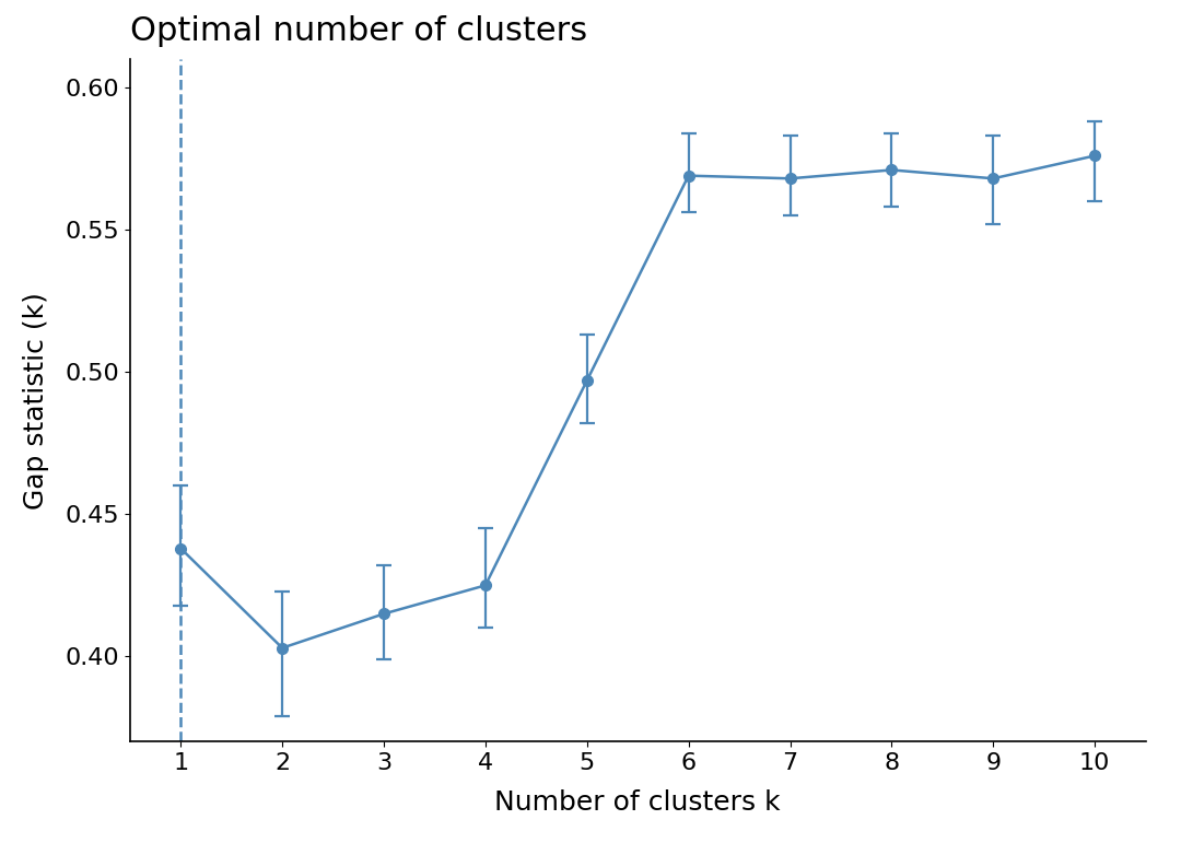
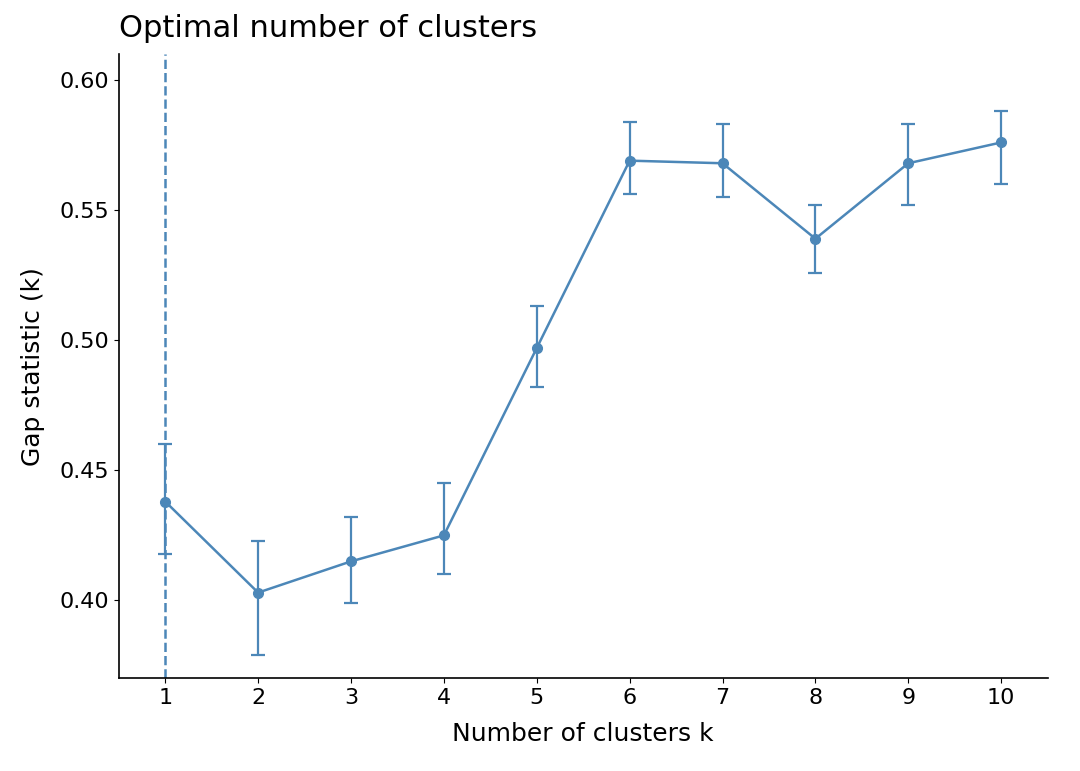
8: 0.571 -> 0.539
